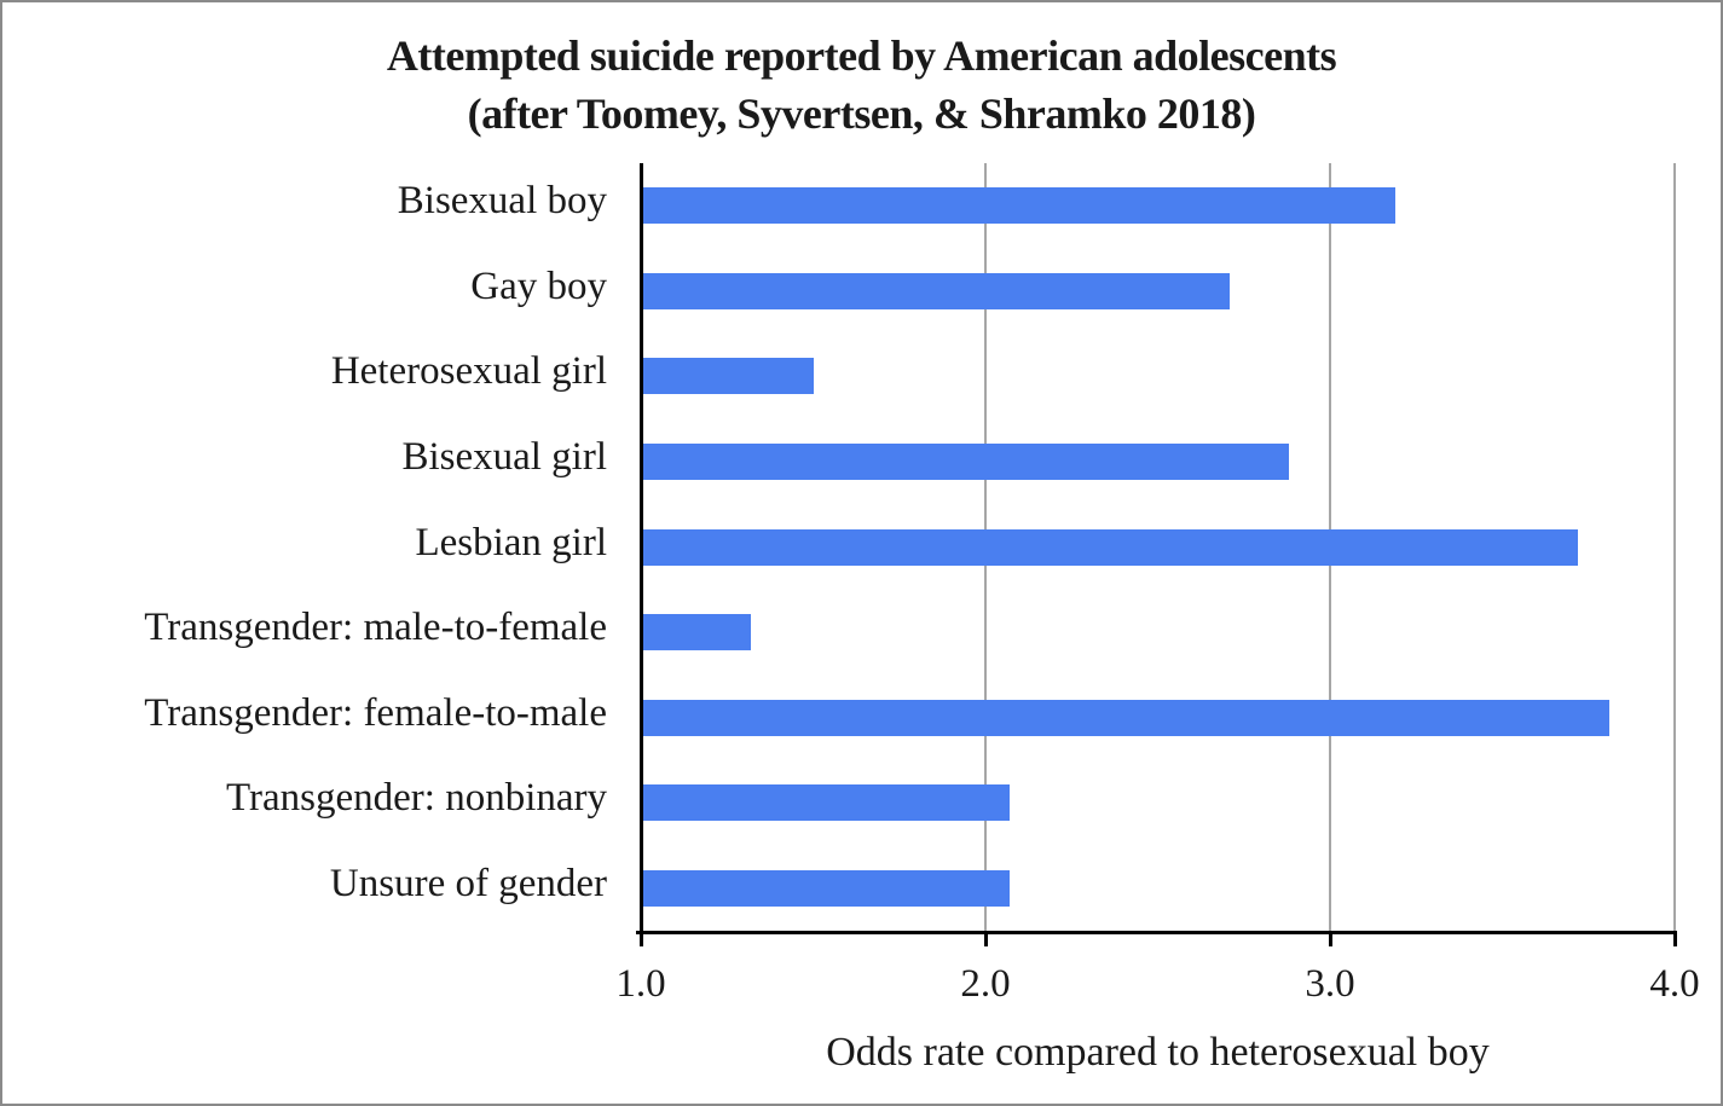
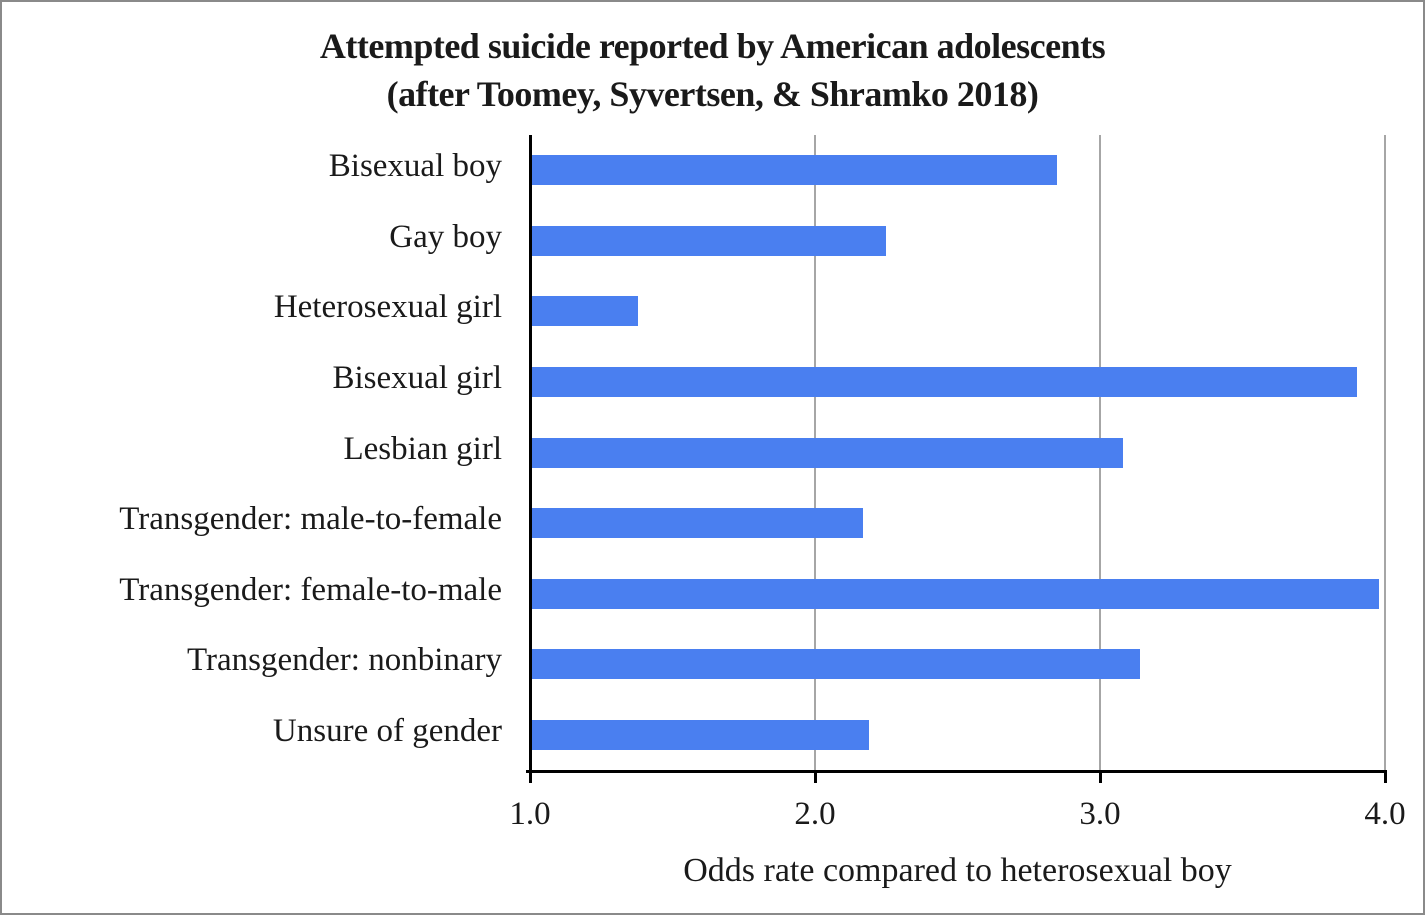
Bisexual boy: 3.19 -> 2.85
Gay boy: 2.71 -> 2.25
Heterosexual girl: 1.50 -> 1.38
Bisexual girl: 2.88 -> 3.90
Lesbian girl: 3.72 -> 3.08
Transgender: male-to-female: 1.32 -> 2.17
Transgender: female-to-male: 3.81 -> 3.98
Transgender: nonbinary: 2.07 -> 3.14
Unsure of gender: 2.07 -> 2.19
